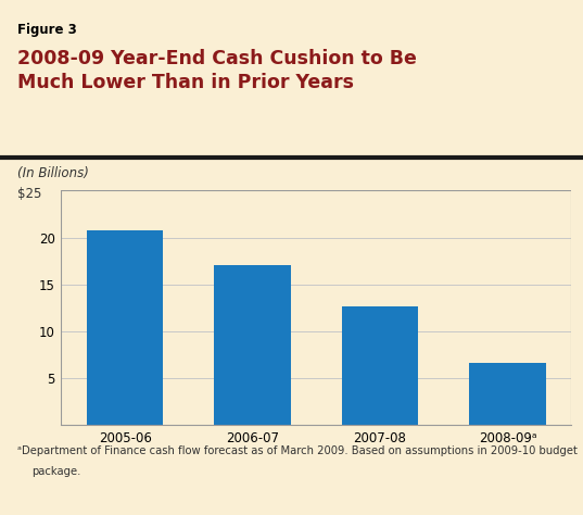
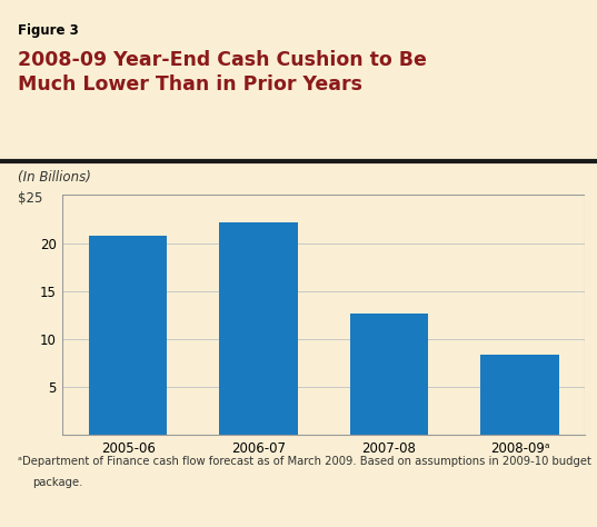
2006-07: 17.1 -> 22.2
2008-09ᵃ: 6.6 -> 8.4
